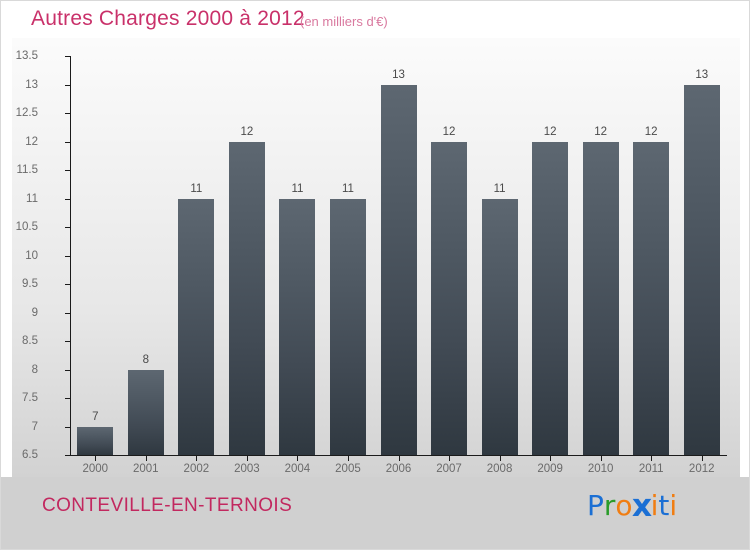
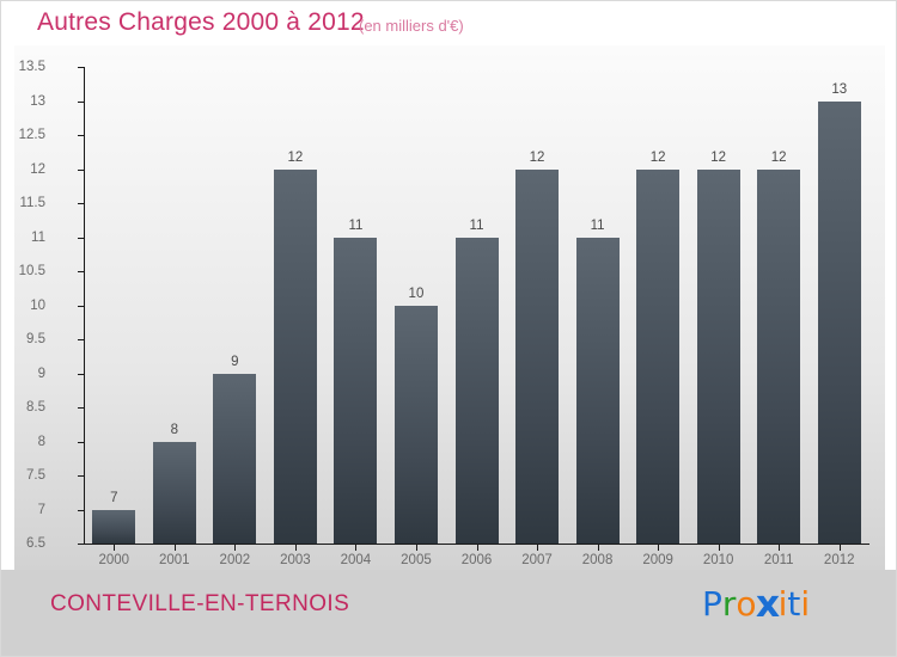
2002: 11 -> 9
2005: 11 -> 10
2006: 13 -> 11
